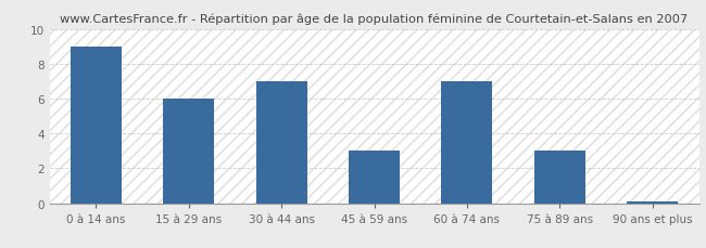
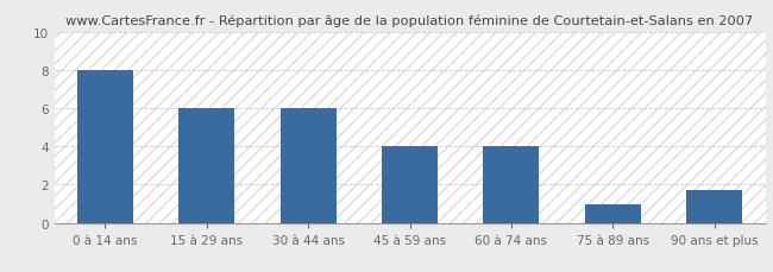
0 à 14 ans: 9.0 -> 8.0
30 à 44 ans: 7.0 -> 6.0
45 à 59 ans: 3.0 -> 4.0
60 à 74 ans: 7.0 -> 4.0
75 à 89 ans: 3.0 -> 1.0
90 ans et plus: 0.1 -> 1.7
